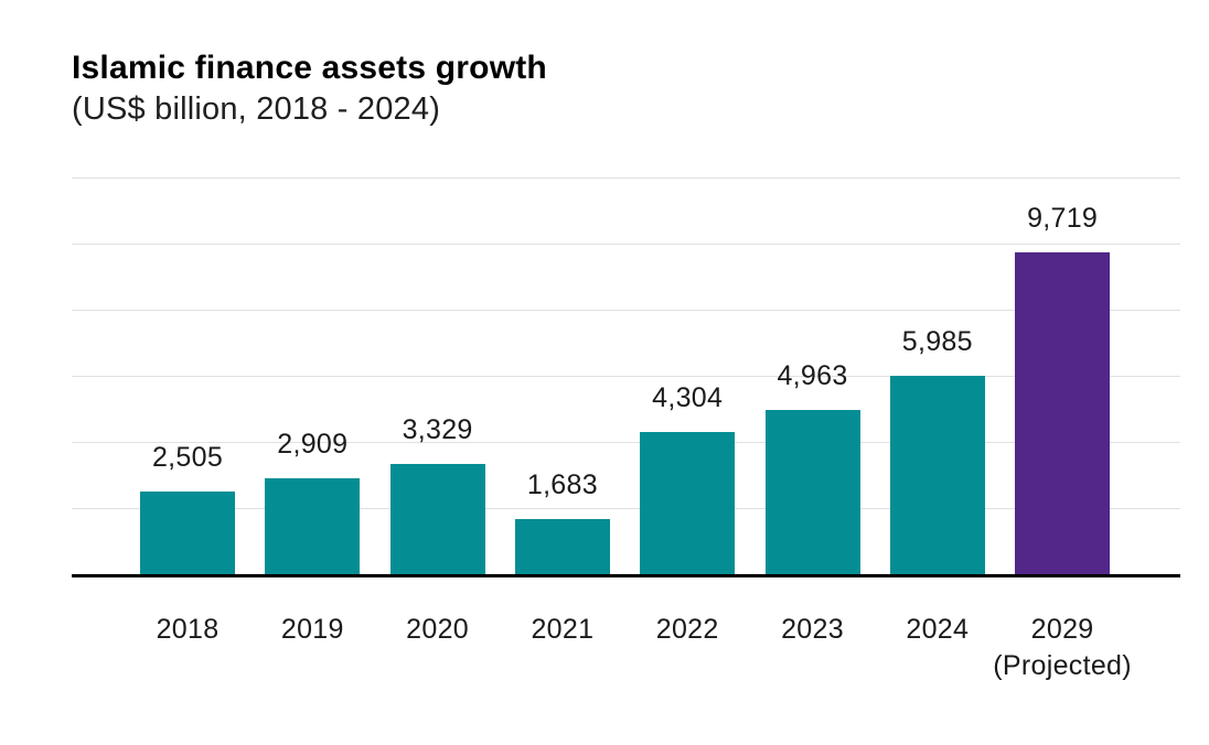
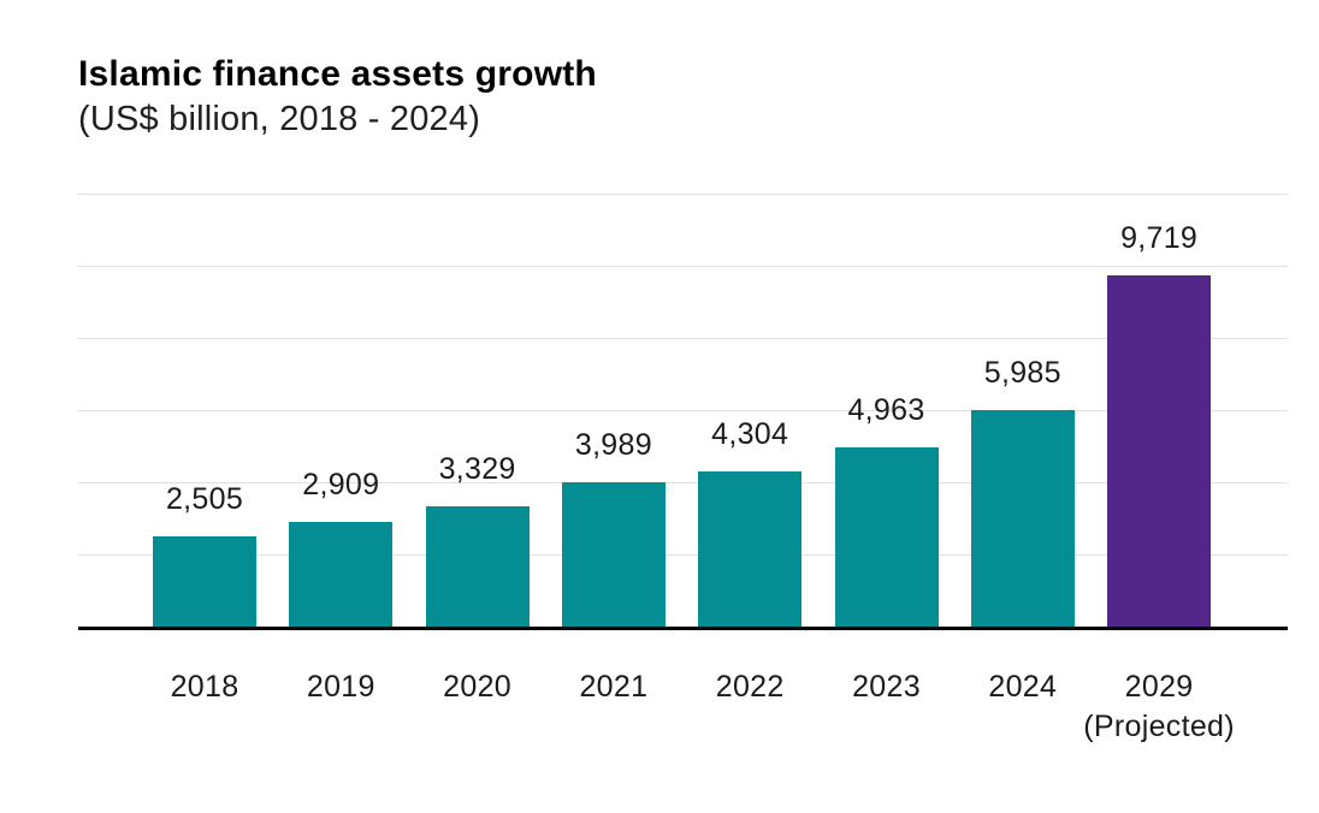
2021: 1,683 -> 3,989
